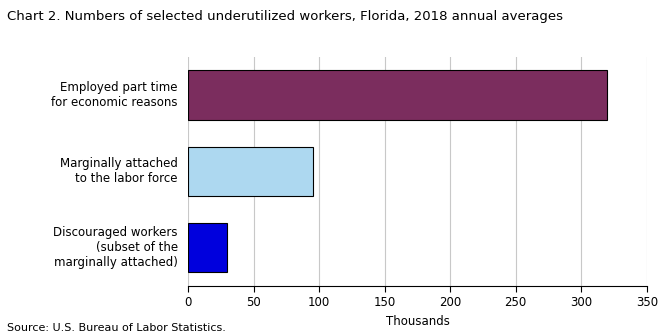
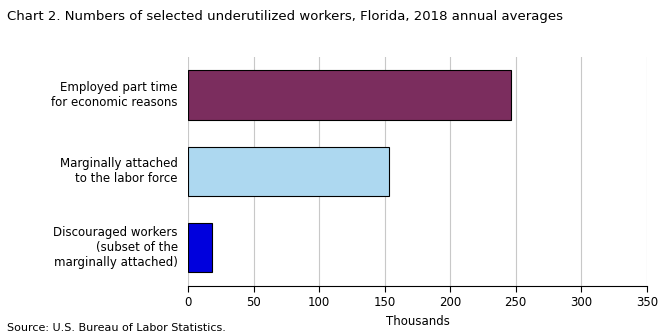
Employed part time for economic reasons: 320 -> 246
Marginally attached to the labor force: 95 -> 153
Discouraged workers (subset of the marginally attached): 30 -> 18
